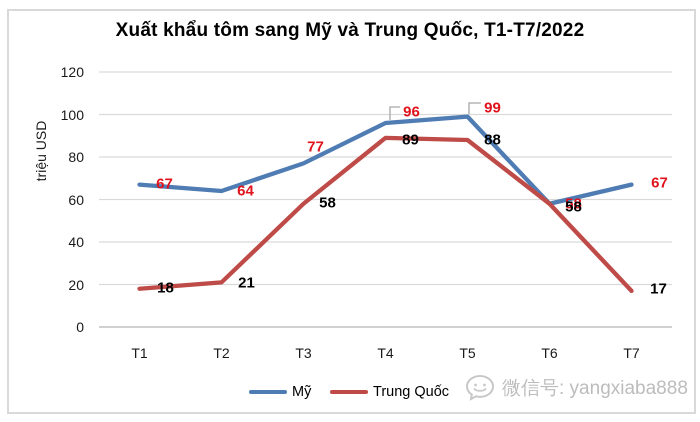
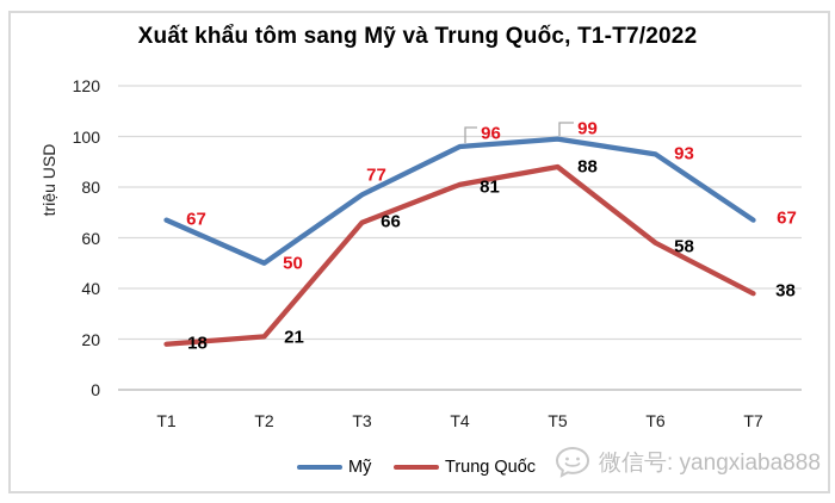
Mỹ/T2: 64 -> 50
Trung Quốc/T3: 58 -> 66
Trung Quốc/T4: 89 -> 81
Mỹ/T6: 58 -> 93
Trung Quốc/T7: 17 -> 38
